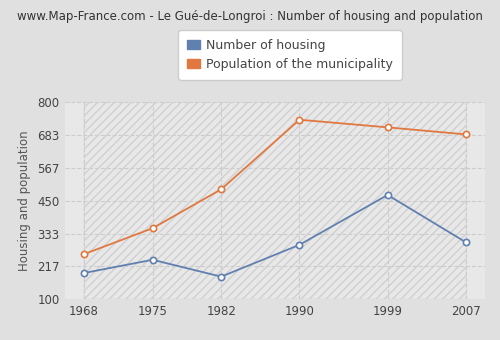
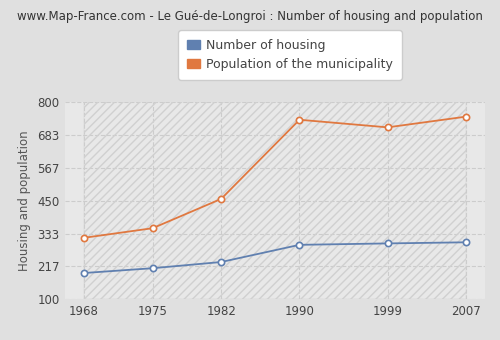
Population of the municipality/1968: 260 -> 318
Number of housing/1975: 240 -> 210
Number of housing/1982: 180 -> 232
Population of the municipality/1982: 490 -> 456
Number of housing/1999: 470 -> 298
Population of the municipality/2007: 685 -> 748
